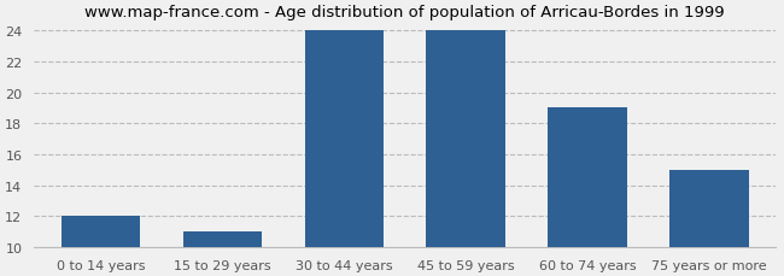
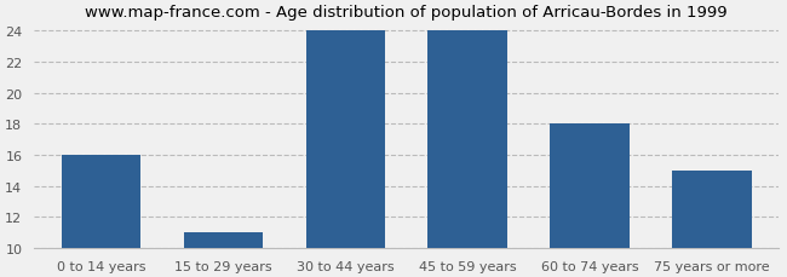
0 to 14 years: 12 -> 16
60 to 74 years: 19 -> 18
